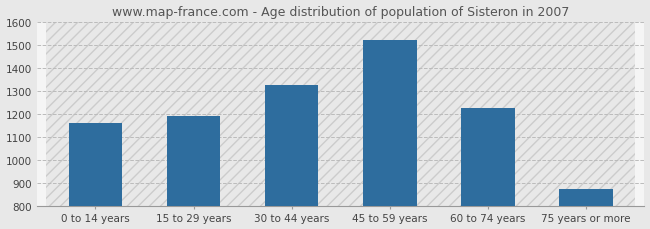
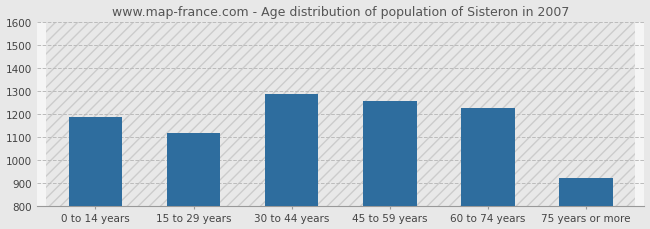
0 to 14 years: 1160 -> 1185
15 to 29 years: 1190 -> 1115
30 to 44 years: 1325 -> 1285
45 to 59 years: 1520 -> 1255
75 years or more: 875 -> 920
